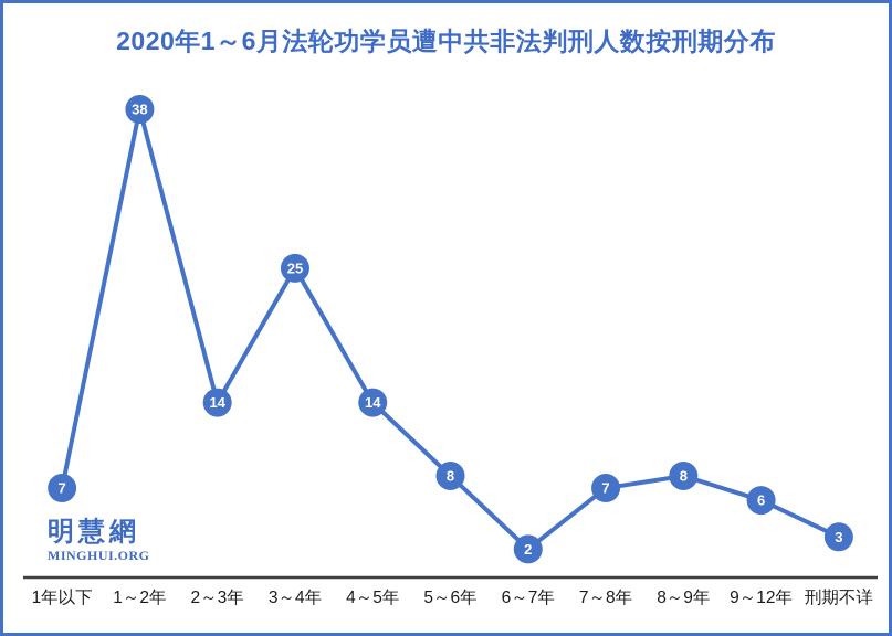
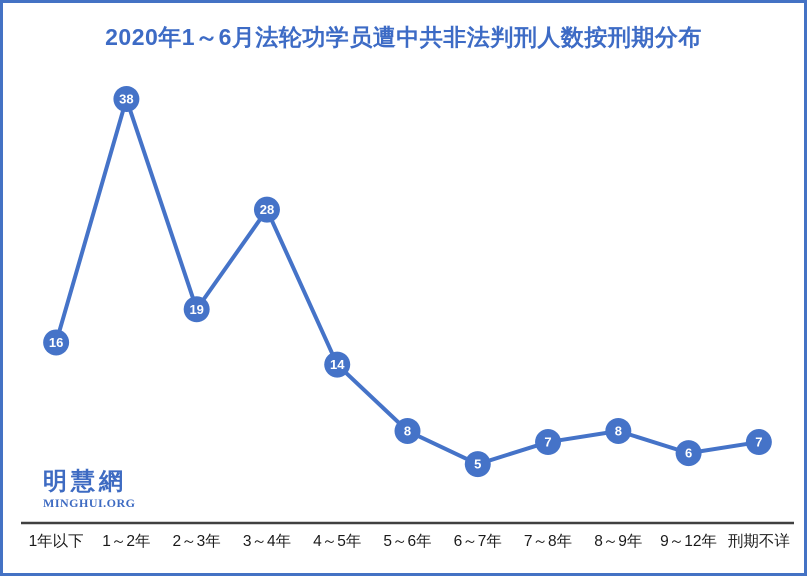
1年以下: 7 -> 16
2～3年: 14 -> 19
3～4年: 25 -> 28
6～7年: 2 -> 5
刑期不详: 3 -> 7
